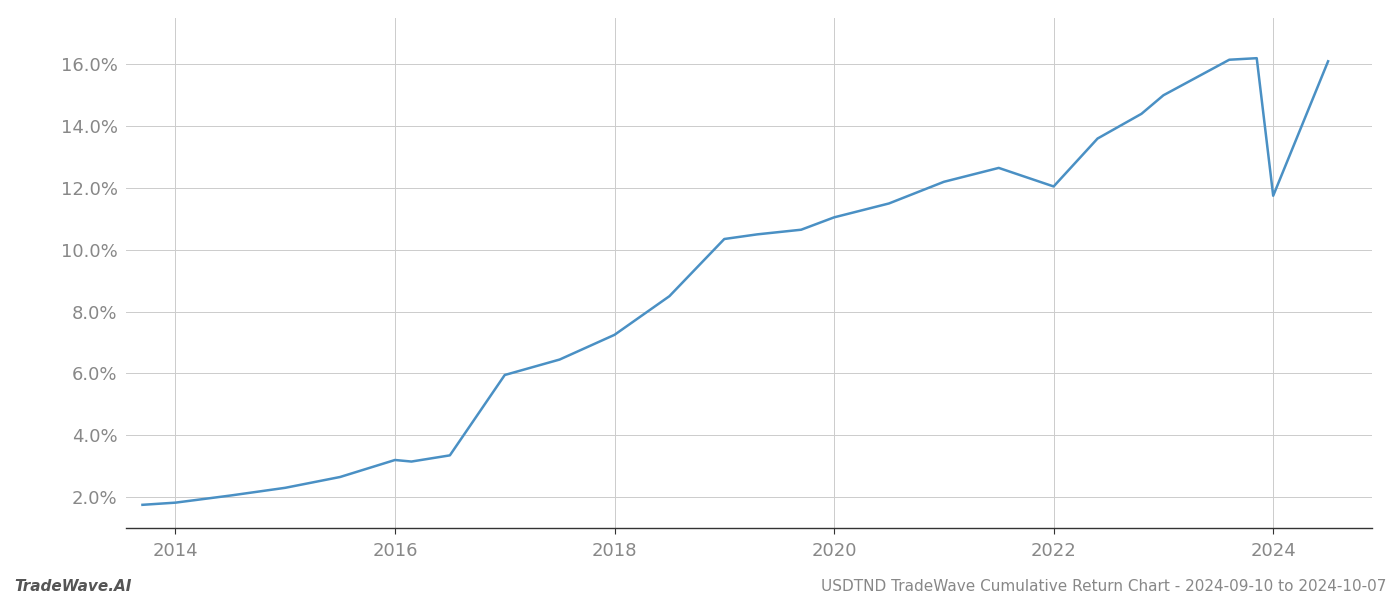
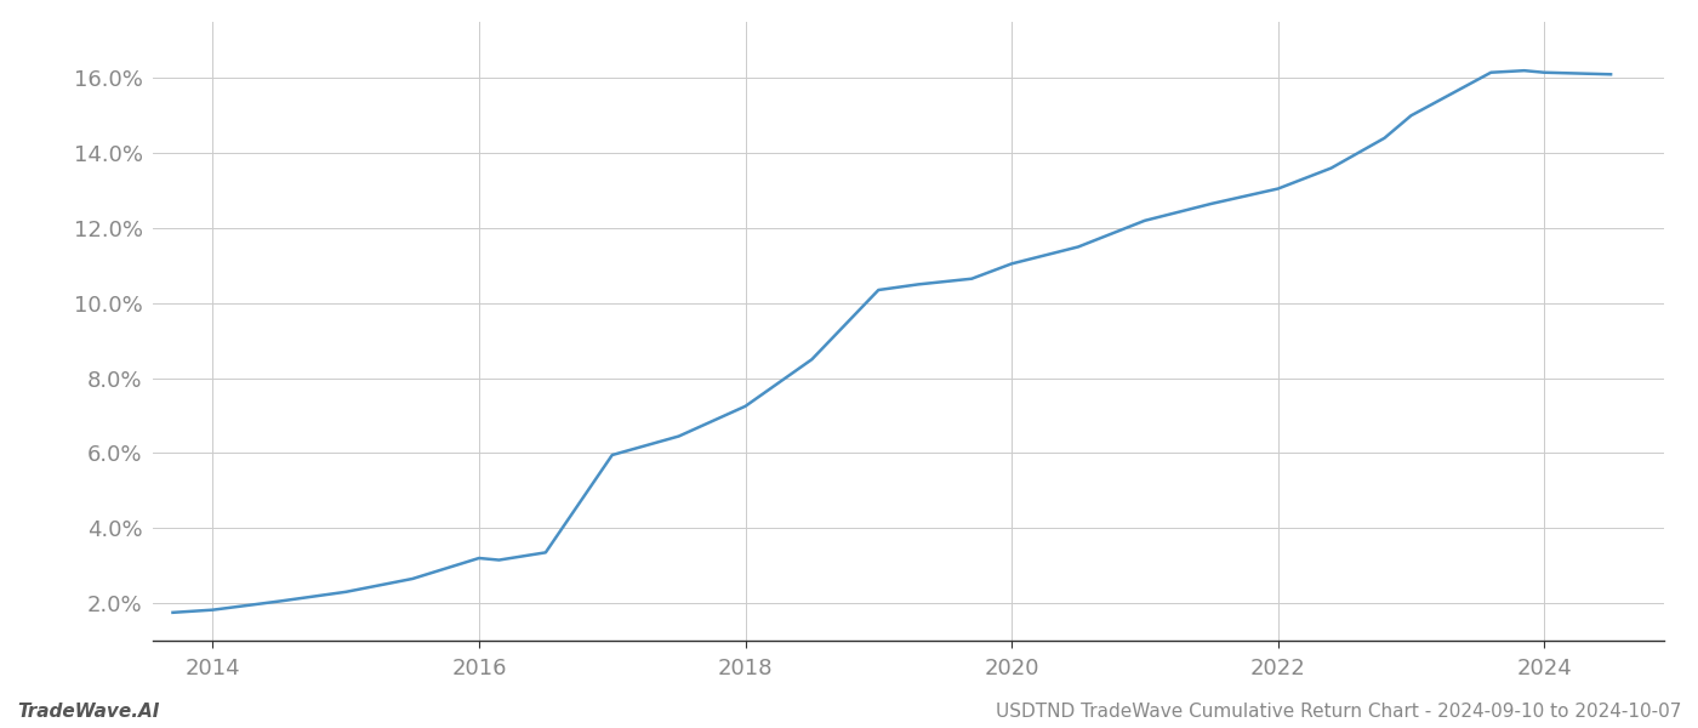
2022: 12.05% -> 13.05%
2024: 11.75% -> 16.15%
